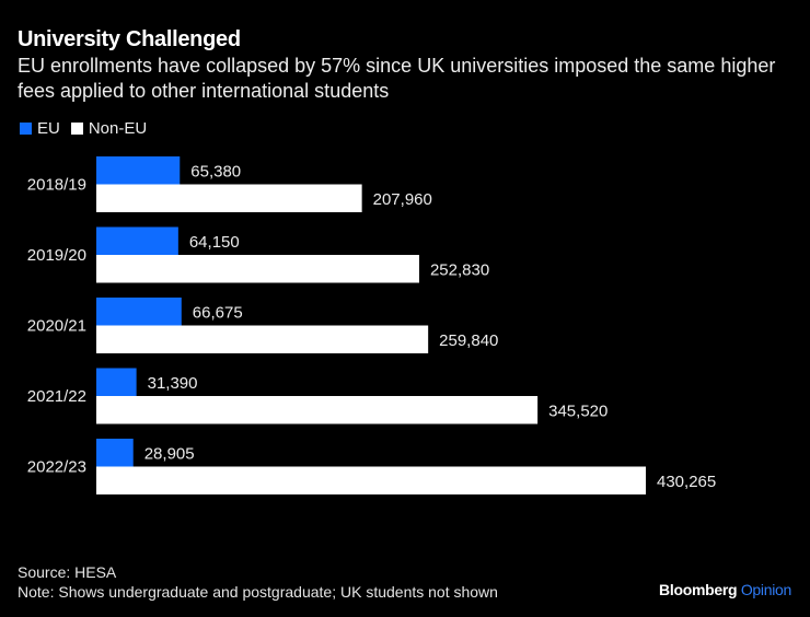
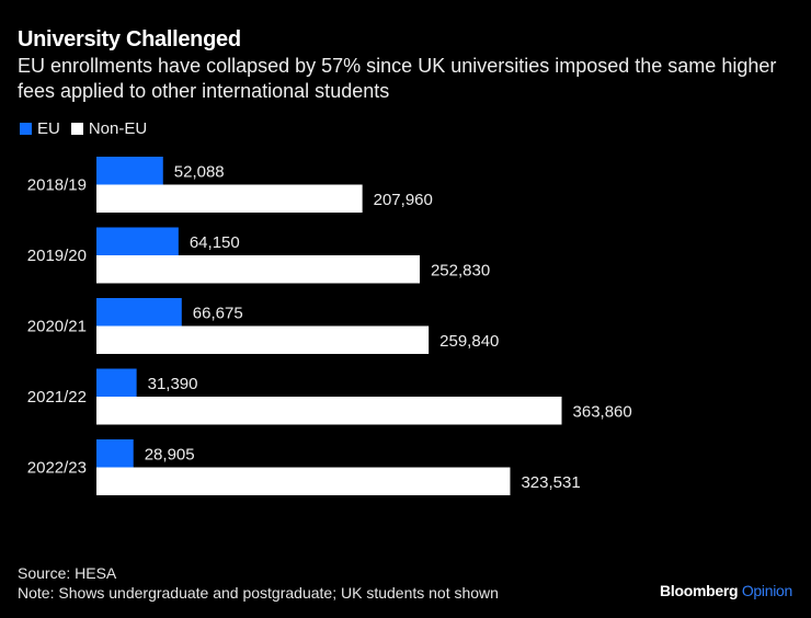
EU/2018/19: 65,380 -> 52,088
Non-EU/2021/22: 345,520 -> 363,860
Non-EU/2022/23: 430,265 -> 323,531
